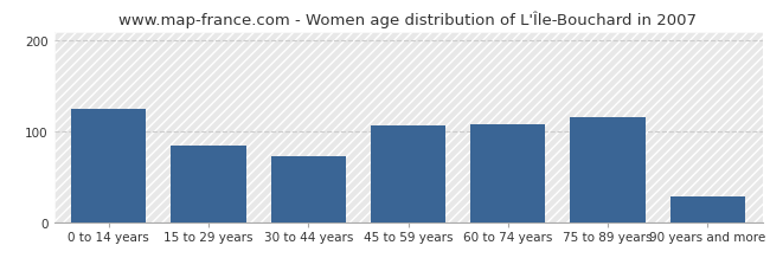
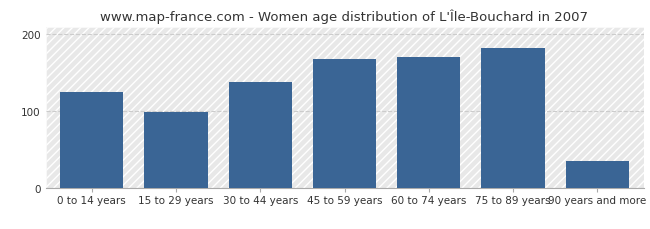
15 to 29 years: 84 -> 99
30 to 44 years: 72 -> 138
45 to 59 years: 106 -> 168
60 to 74 years: 108 -> 171
75 to 89 years: 116 -> 182
90 years and more: 28 -> 35
